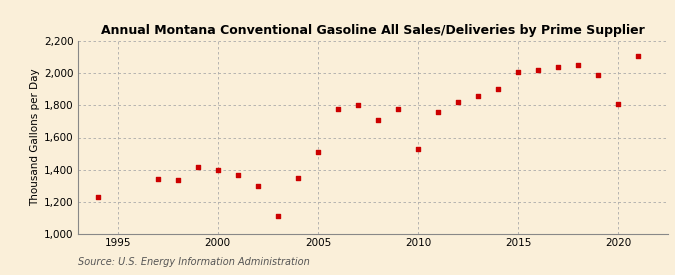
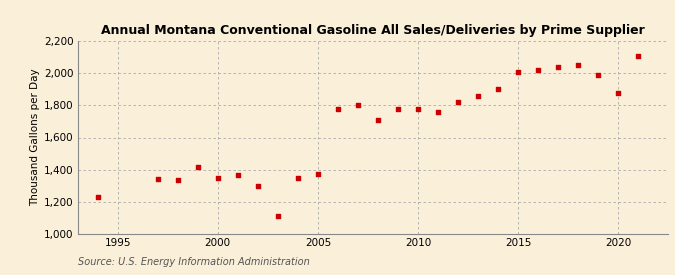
2000: 1,400 -> 1,350
2005: 1,510 -> 1,370
2010: 1,530 -> 1,780
2020: 1,810 -> 1,880
